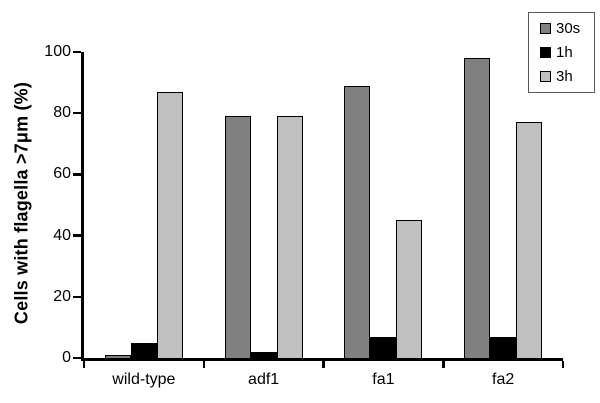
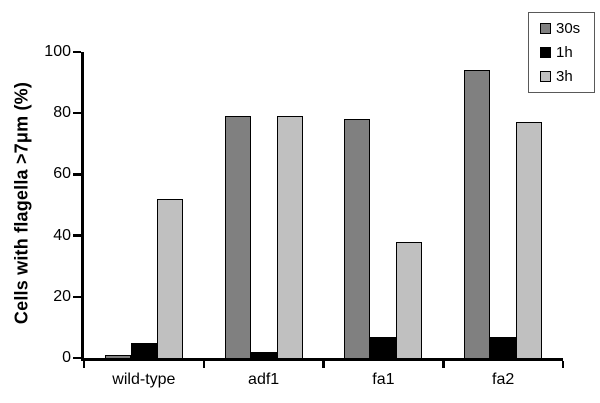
3h/wild-type: 87 -> 52
30s/fa1: 89 -> 78
3h/fa1: 45 -> 38
30s/fa2: 98 -> 94
